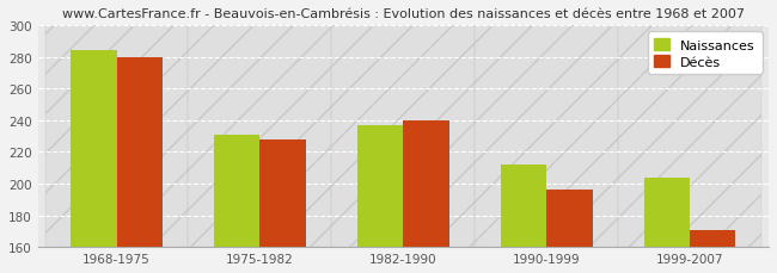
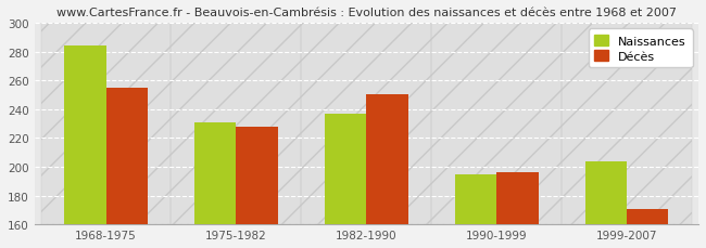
Décès/1968-1975: 280 -> 255
Décès/1982-1990: 240 -> 250
Naissances/1990-1999: 212 -> 195
